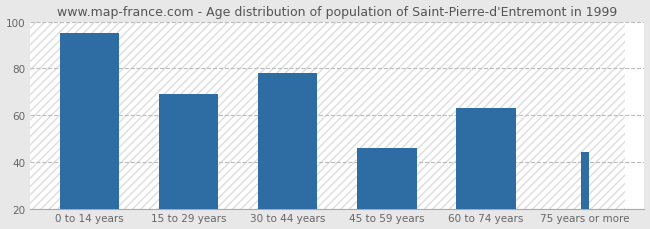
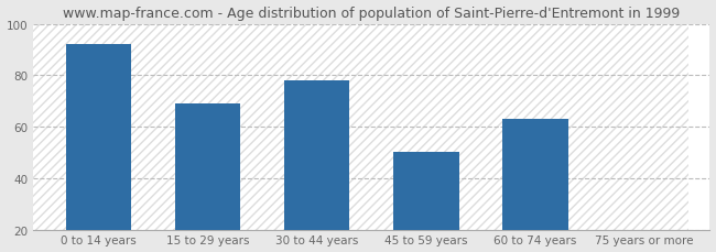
0 to 14 years: 95 -> 92
45 to 59 years: 46 -> 50
75 years or more: 44 -> 20
